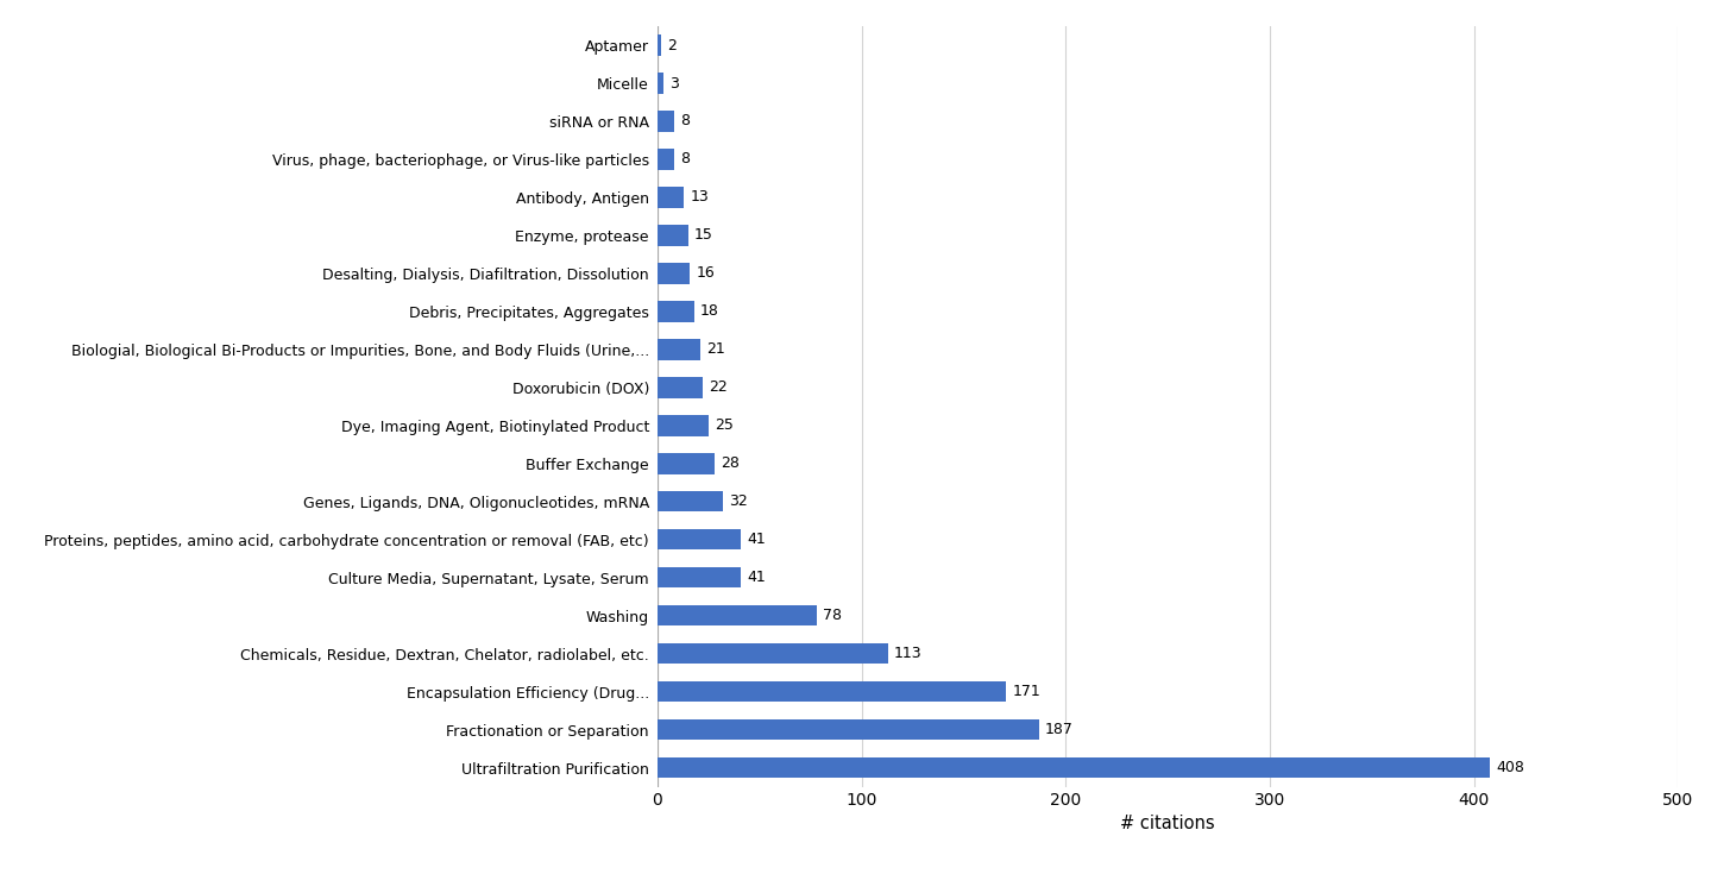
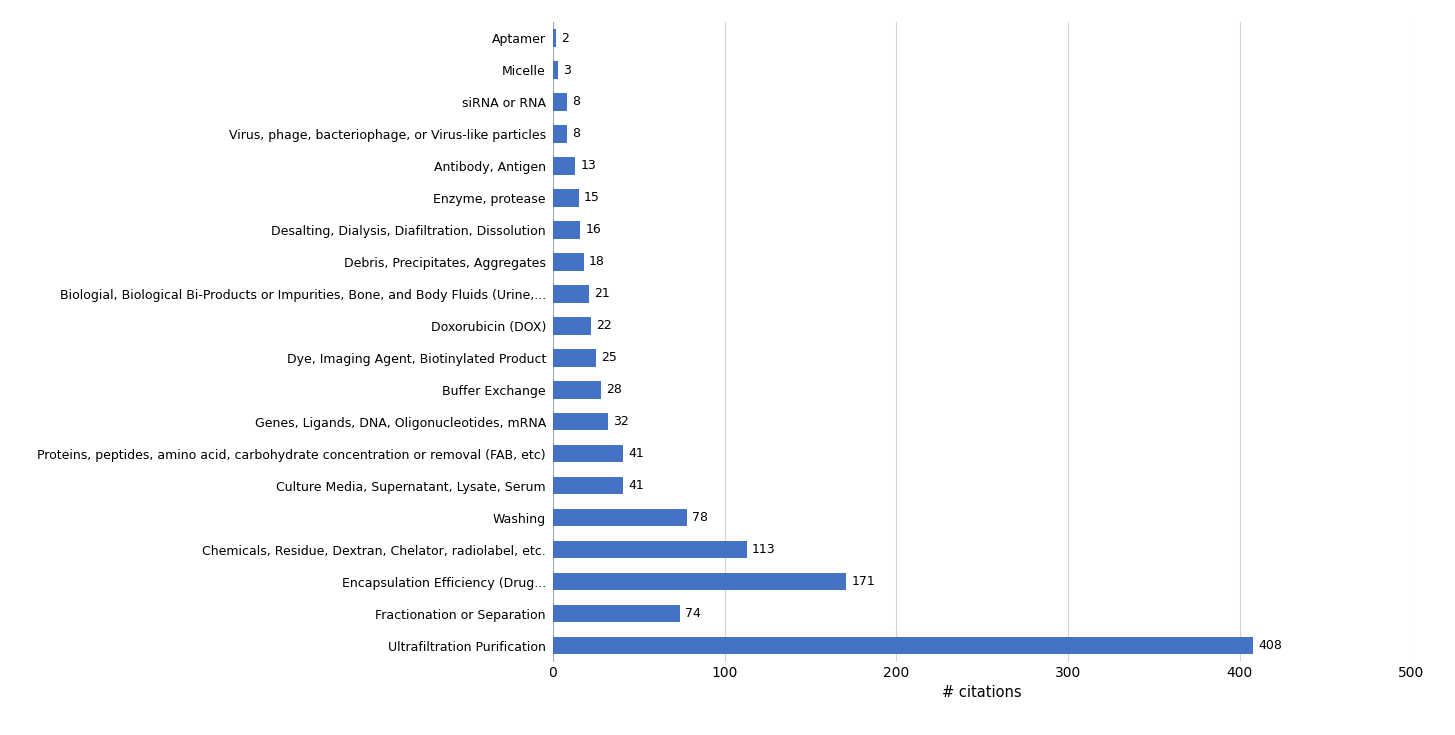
Fractionation or Separation: 187 -> 74
